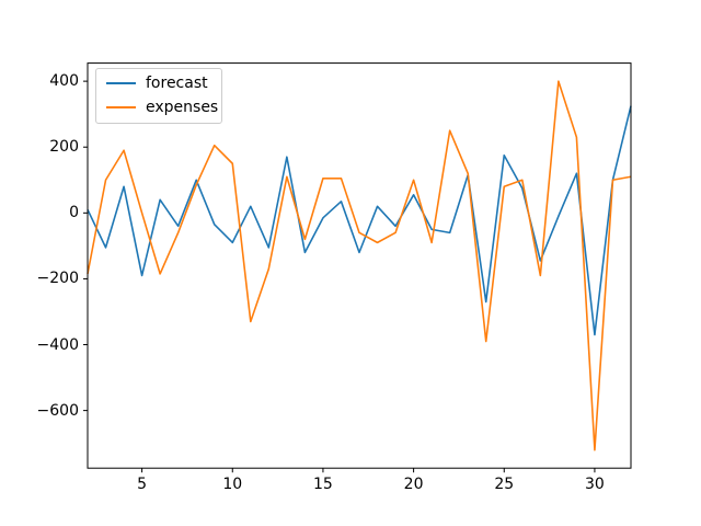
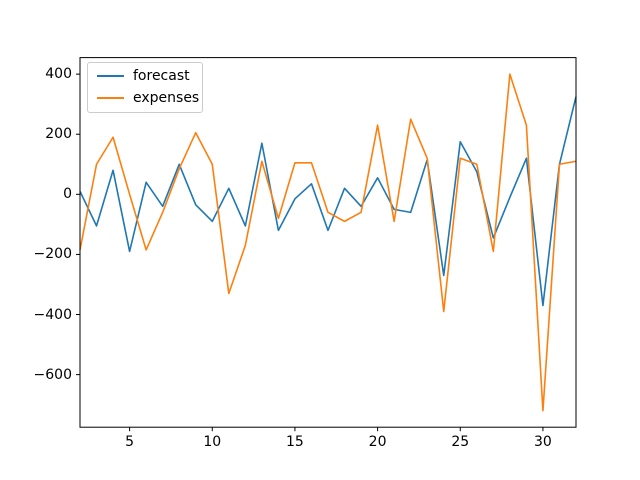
expenses/10: 150 -> 100
expenses/20: 100 -> 230
expenses/25: 80 -> 120
